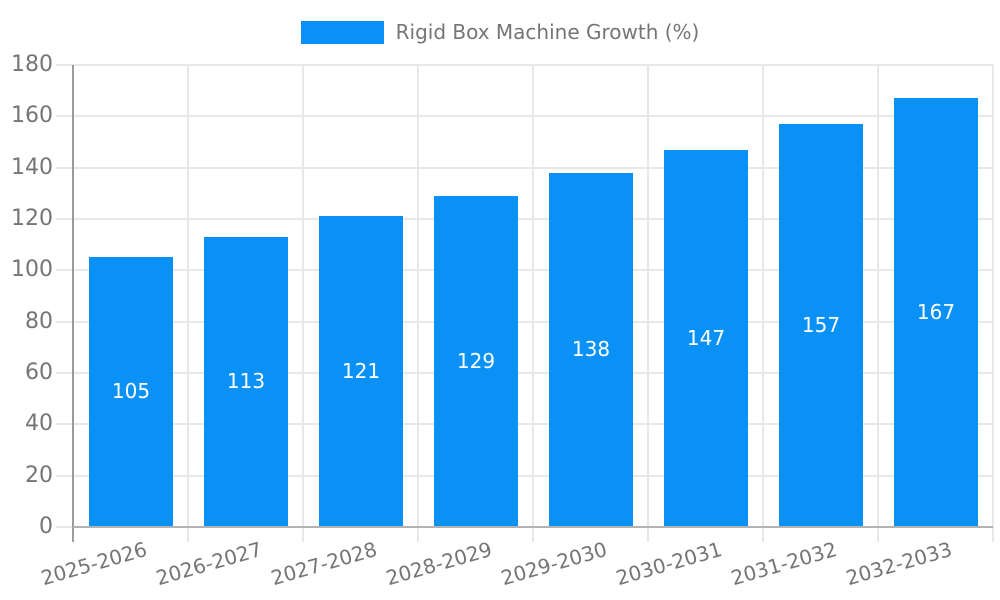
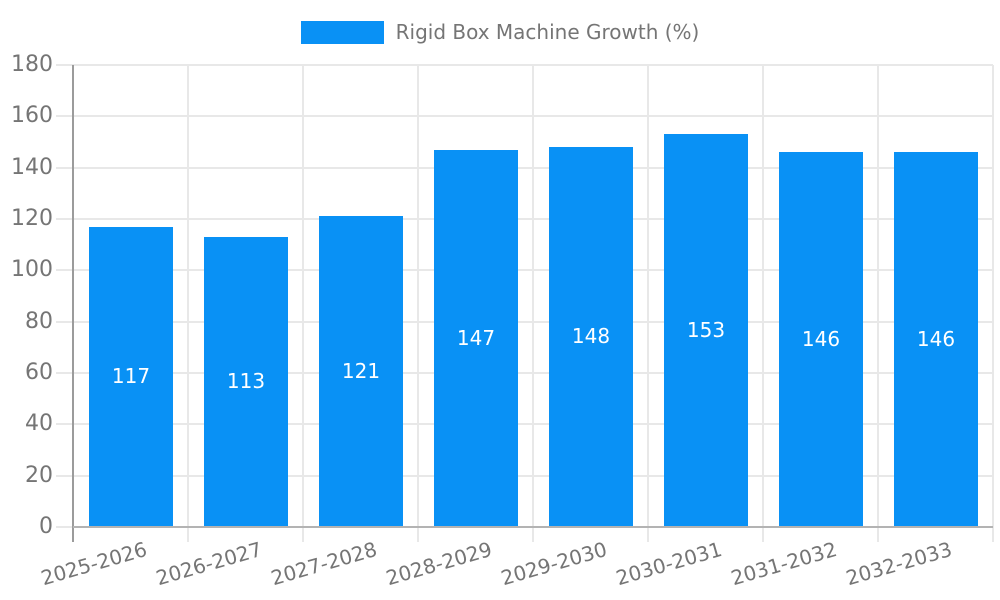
2025-2026: 105 -> 117
2028-2029: 129 -> 147
2029-2030: 138 -> 148
2030-2031: 147 -> 153
2031-2032: 157 -> 146
2032-2033: 167 -> 146
